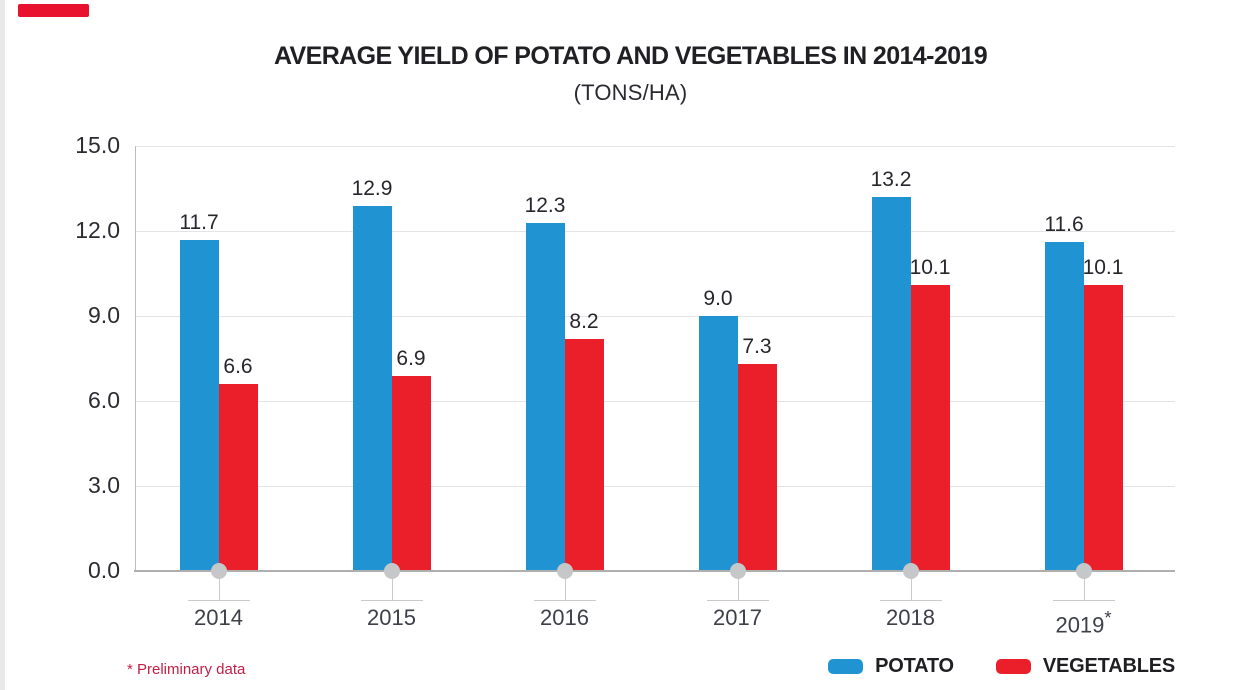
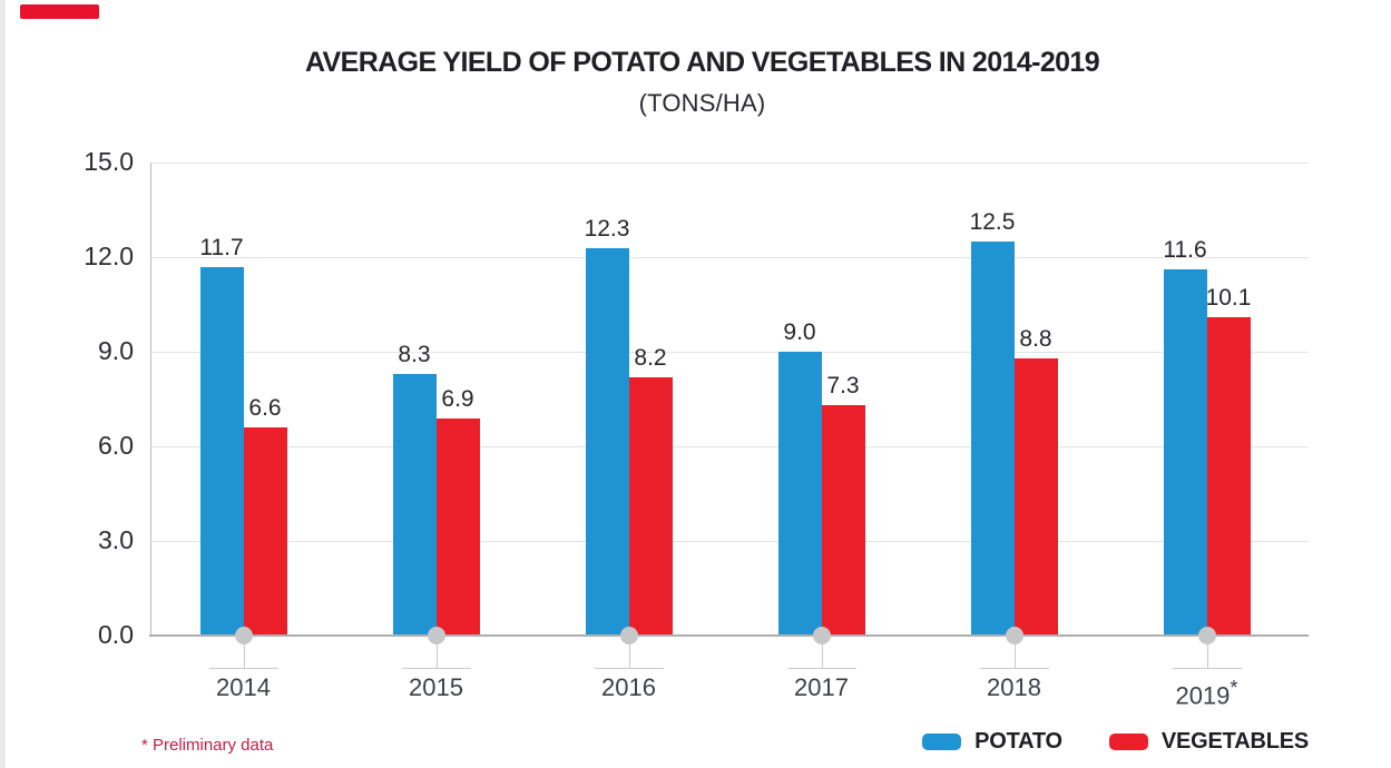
POTATO/2015: 12.9 -> 8.3
POTATO/2018: 13.2 -> 12.5
VEGETABLES/2018: 10.1 -> 8.8
